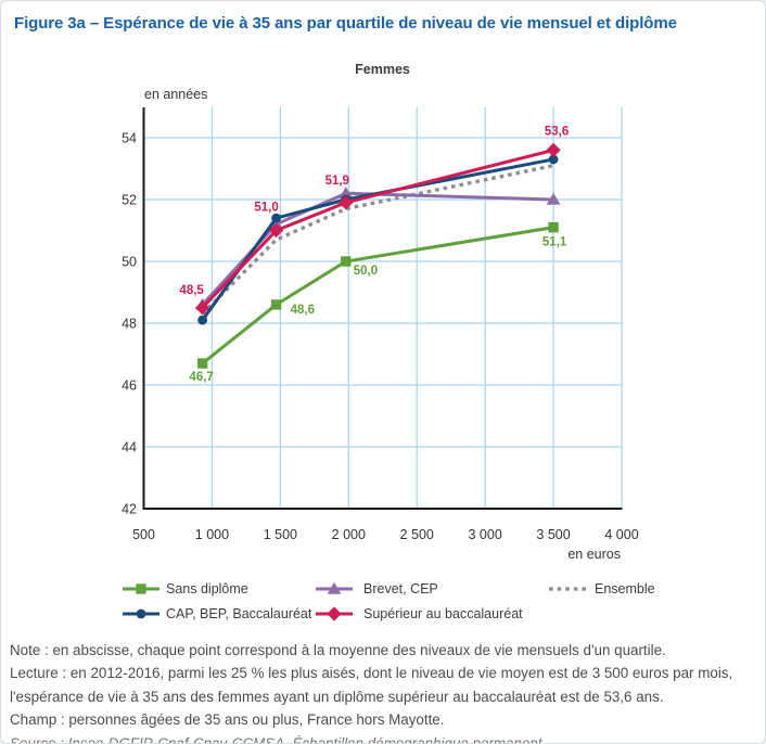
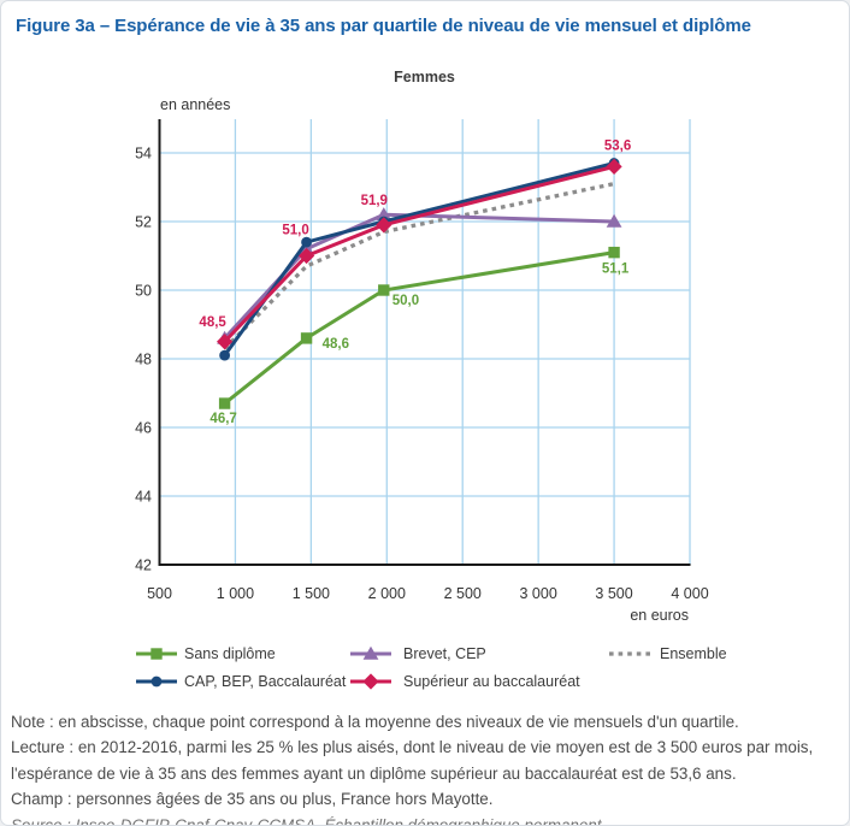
CAP, BEP, Baccalauréat/3500: 53.3 -> 53.7
